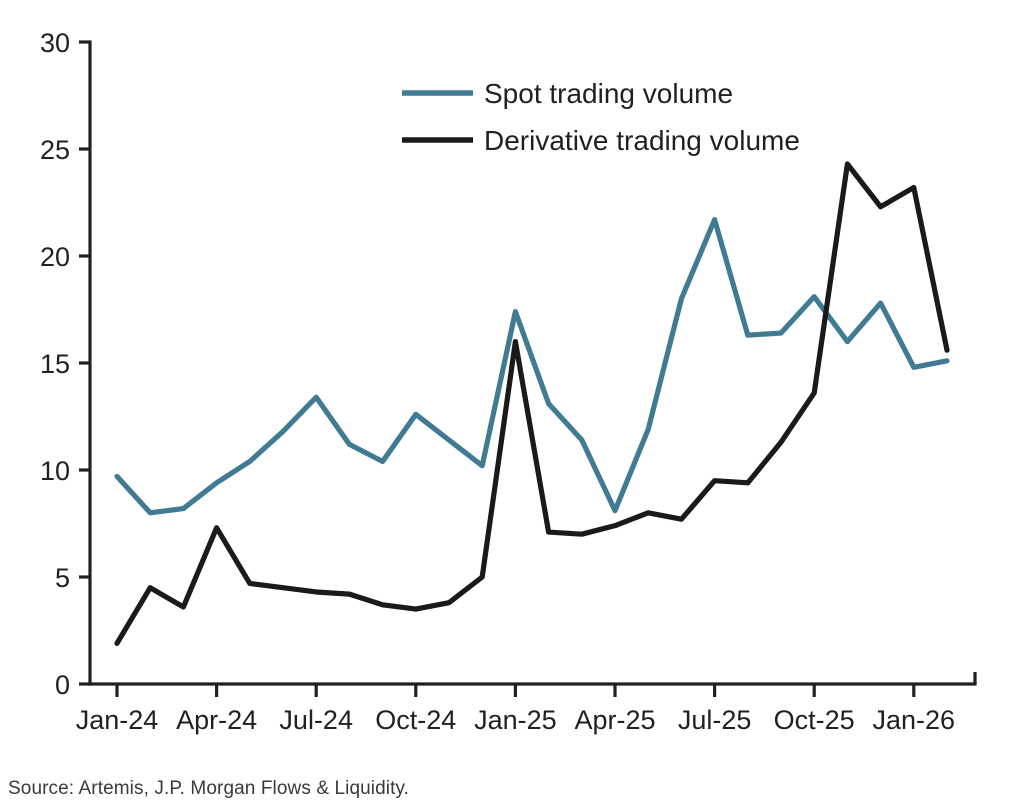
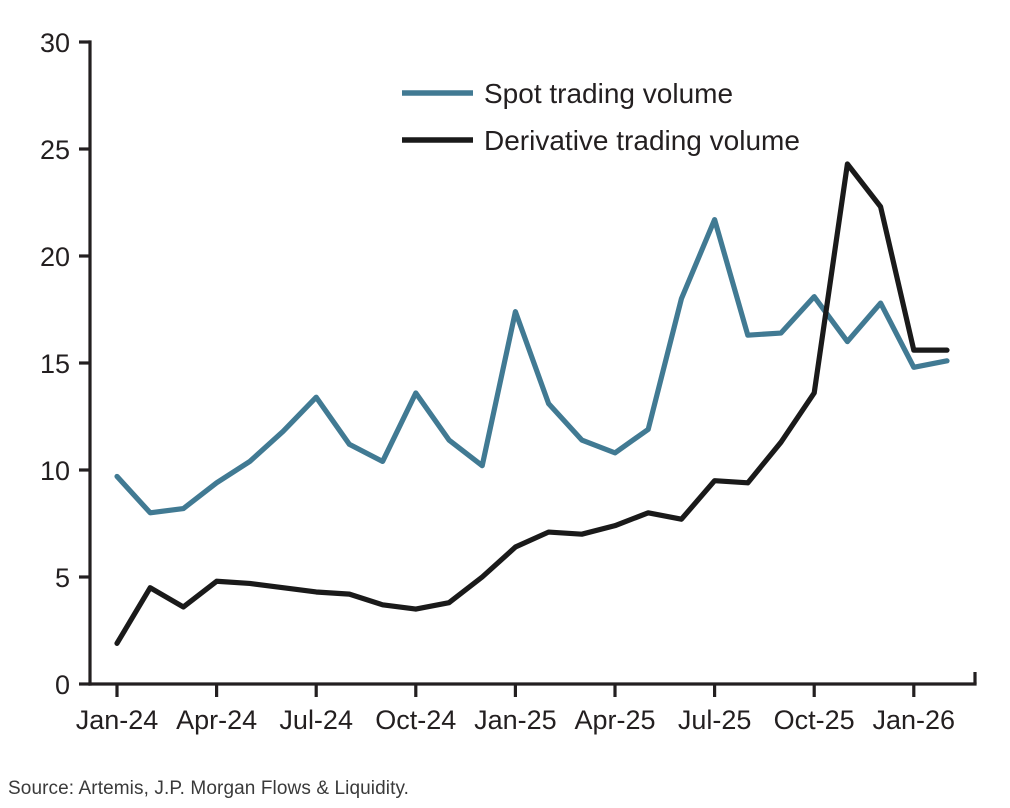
Derivative trading volume/Apr-24: 7.3 -> 4.8
Spot trading volume/Oct-24: 12.6 -> 13.6
Derivative trading volume/Jan-25: 16.0 -> 6.4
Spot trading volume/Apr-25: 8.1 -> 10.8
Derivative trading volume/Jan-26: 23.2 -> 15.6
